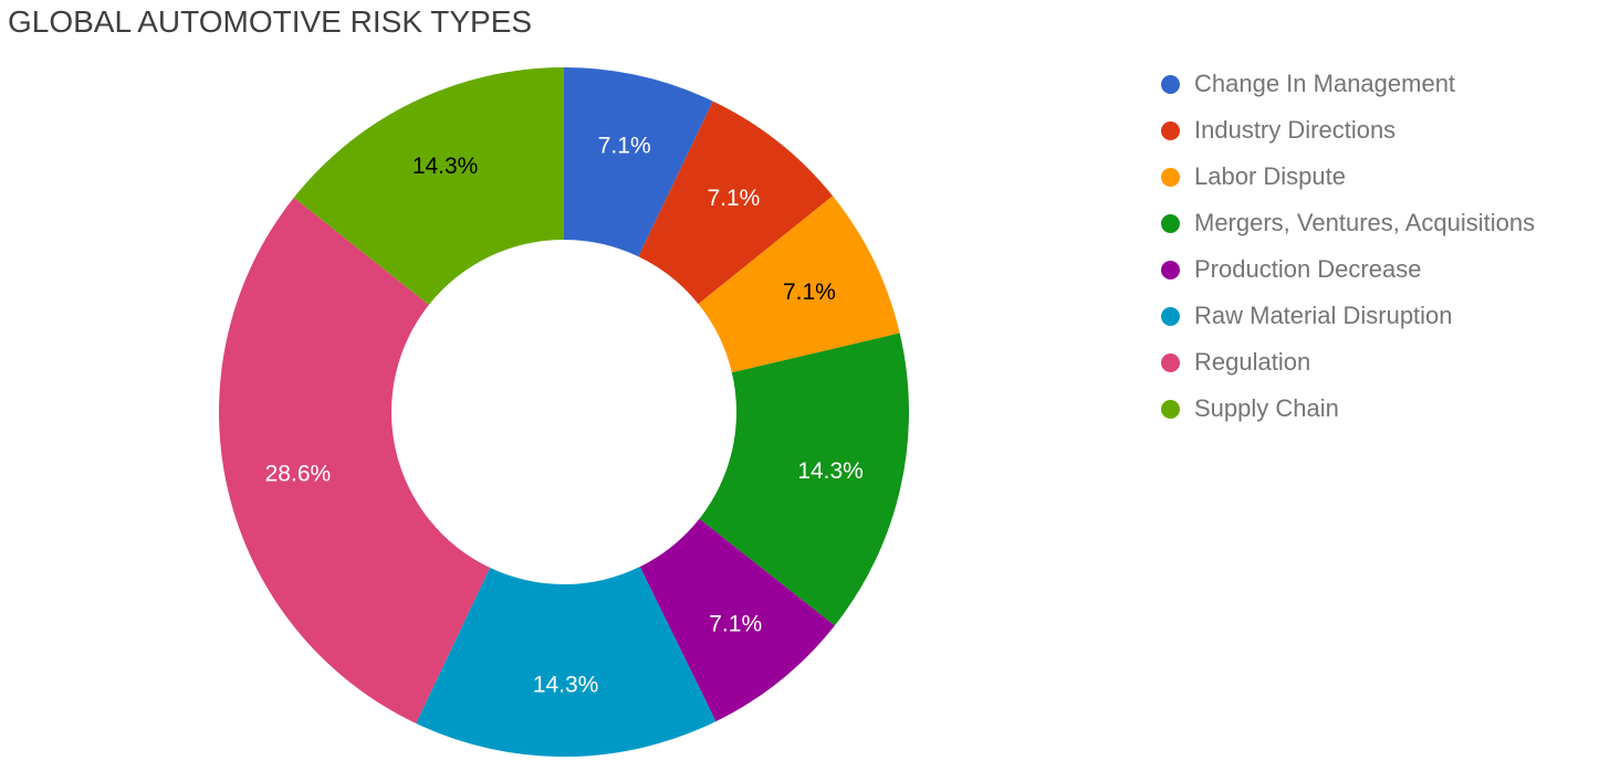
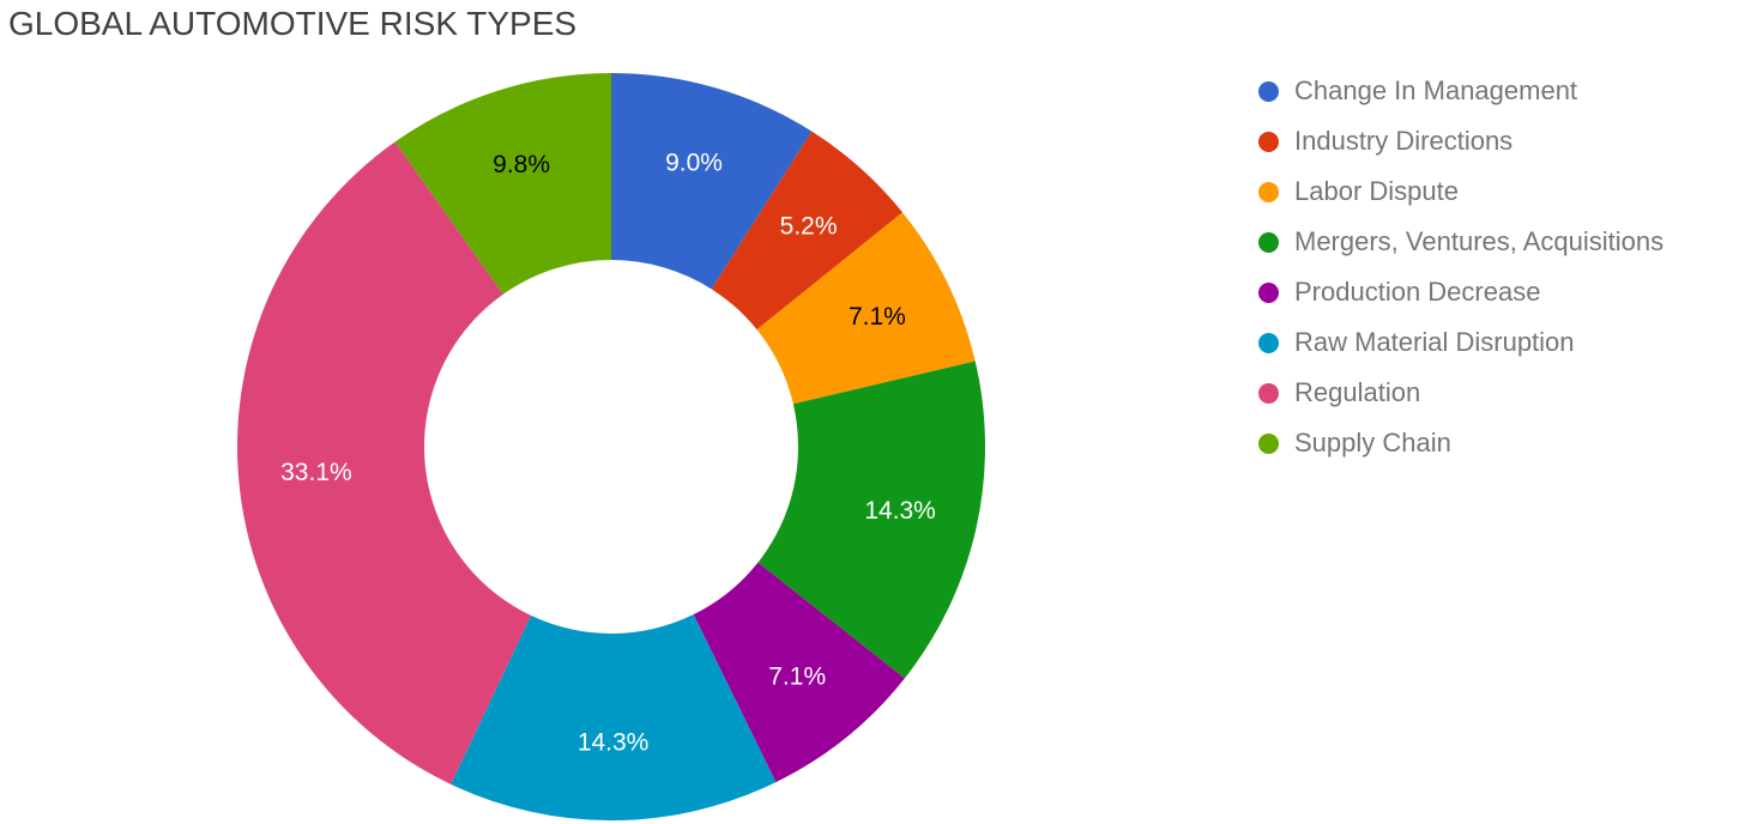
Change In Management: 7.1% -> 9.0%
Industry Directions: 7.1% -> 5.2%
Regulation: 28.6% -> 33.1%
Supply Chain: 14.3% -> 9.8%
